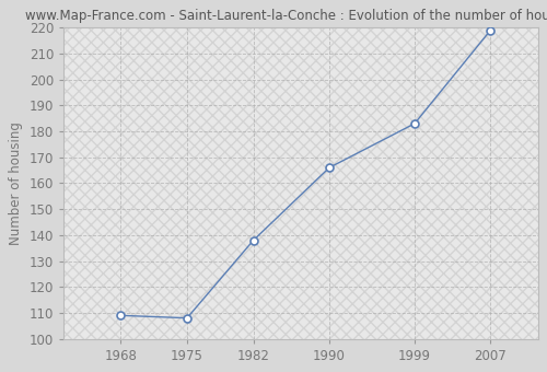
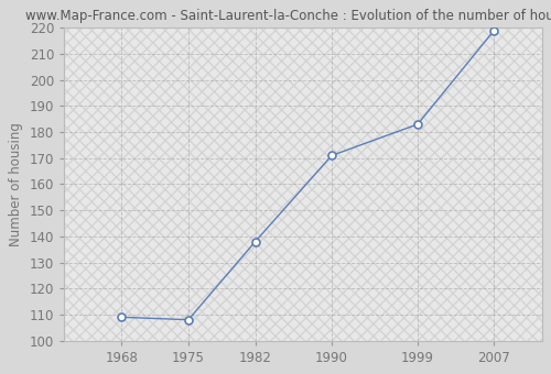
1990: 166 -> 171
